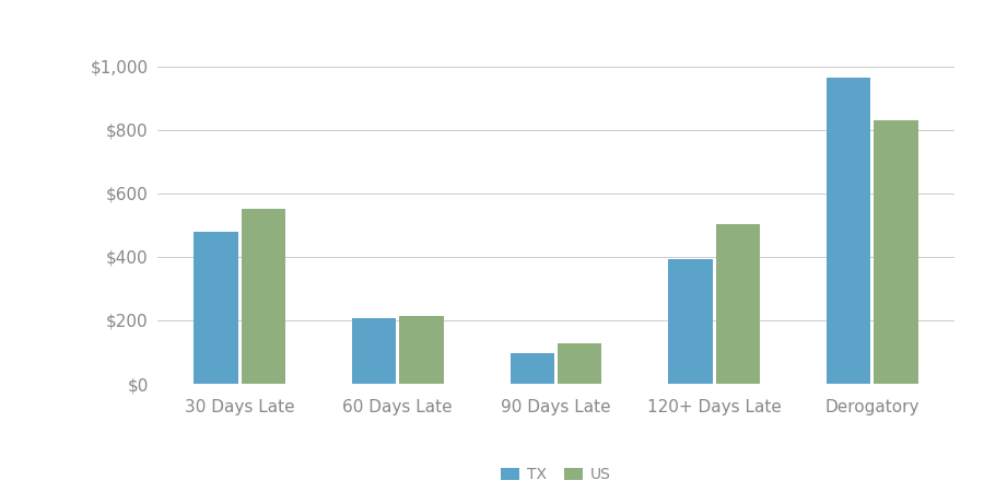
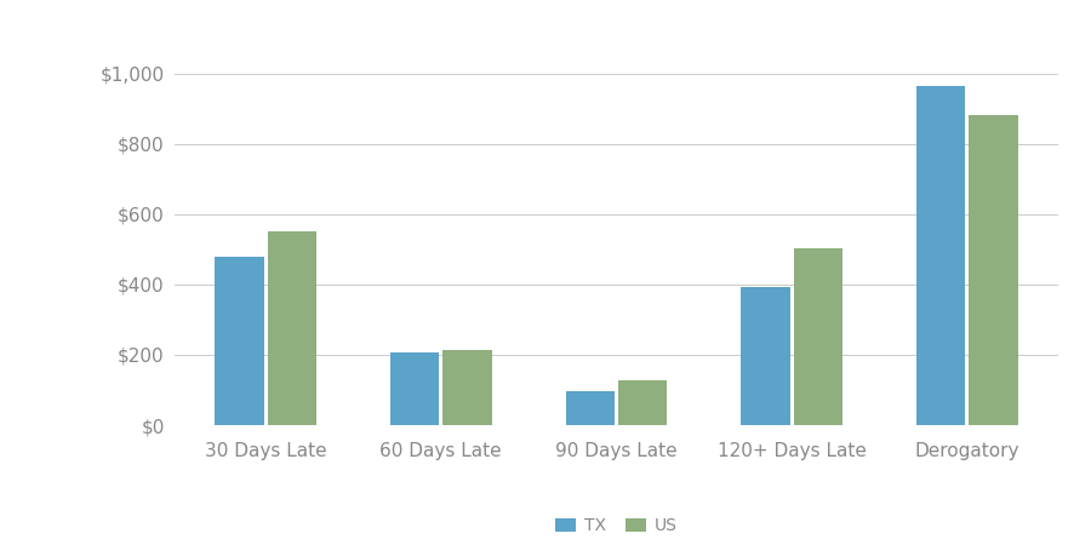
US/Derogatory: $830 -> $883
